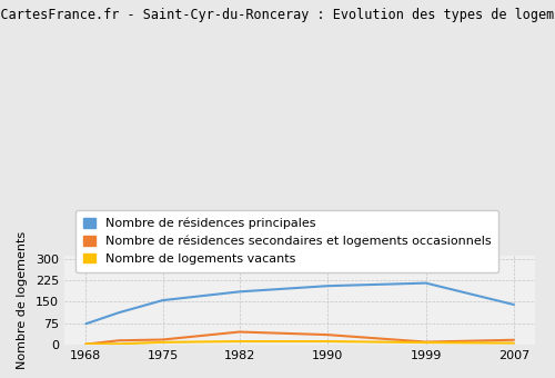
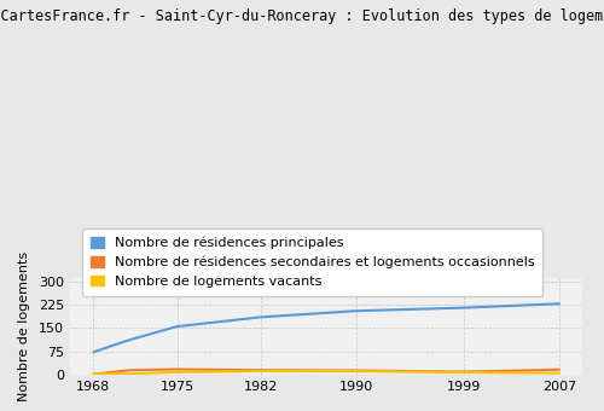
Nombre de résidences secondaires et logements occasionnels/1982: 45 -> 15
Nombre de résidences secondaires et logements occasionnels/1990: 35 -> 14
Nombre de résidences principales/2007: 140 -> 228
